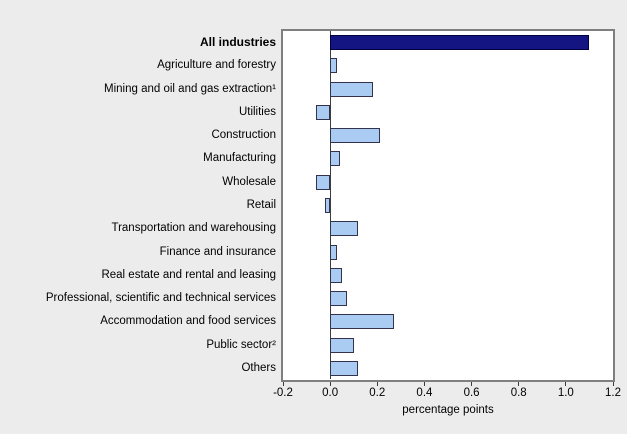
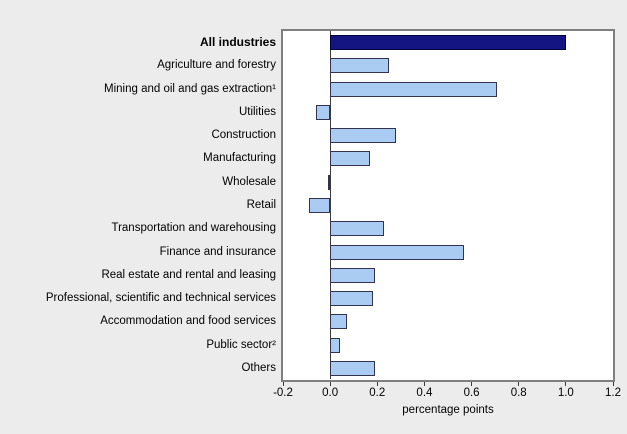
All industries: 1.10 -> 1.00
Agriculture and forestry: 0.03 -> 0.25
Mining and oil and gas extraction¹: 0.18 -> 0.71
Construction: 0.21 -> 0.28
Manufacturing: 0.04 -> 0.17
Wholesale: -0.06 -> -0.01
Retail: -0.02 -> -0.09
Transportation and warehousing: 0.12 -> 0.23
Finance and insurance: 0.03 -> 0.57
Real estate and rental and leasing: 0.05 -> 0.19
Professional, scientific and technical services: 0.07 -> 0.18
Accommodation and food services: 0.27 -> 0.07
Public sector²: 0.10 -> 0.04
Others: 0.12 -> 0.19
